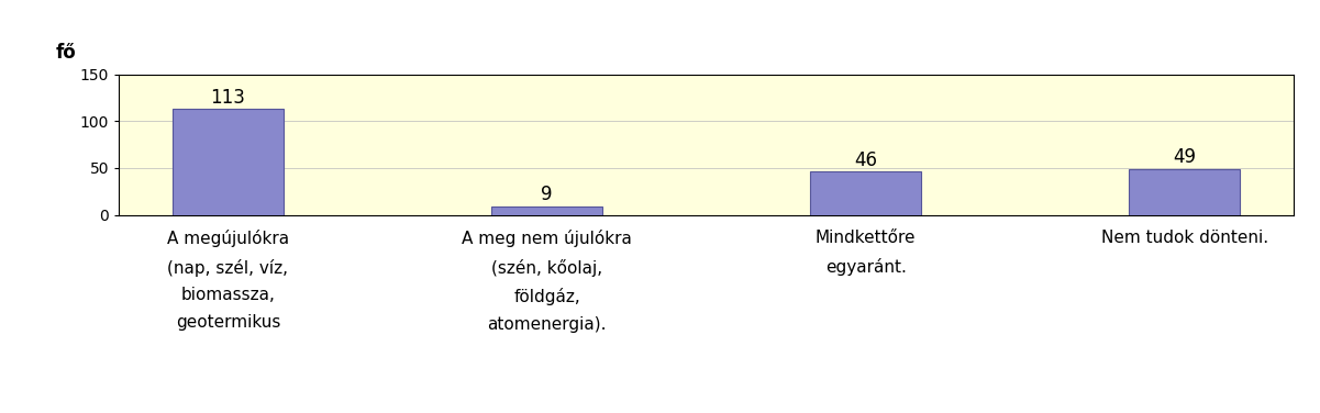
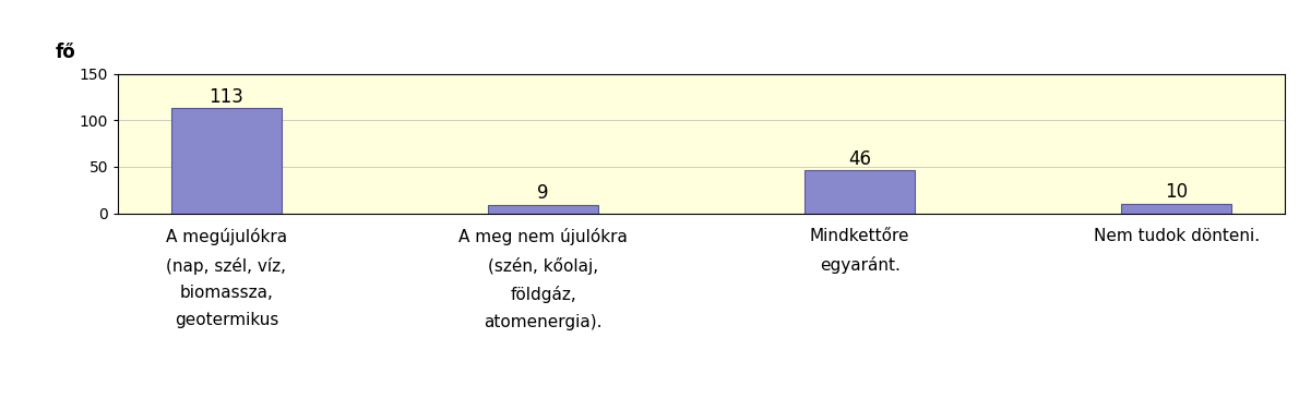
Nem tudok dönteni.: 49 -> 10
